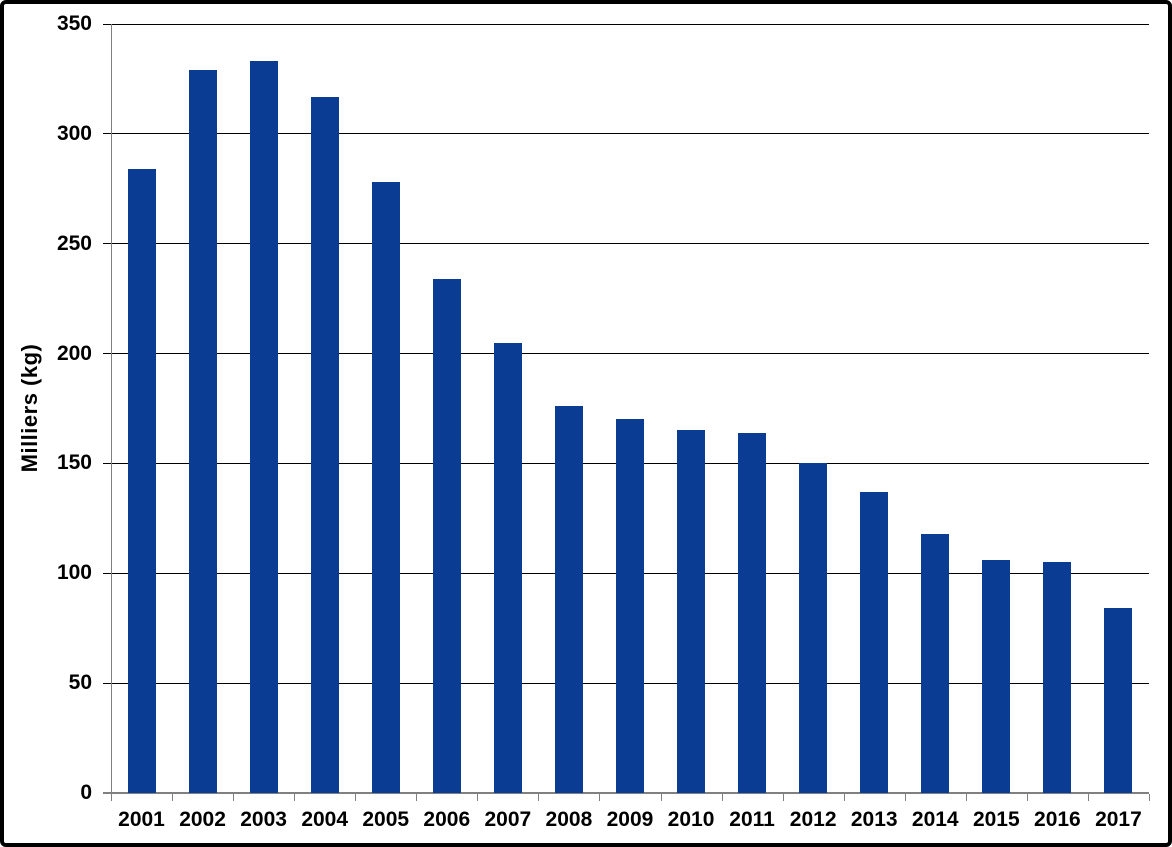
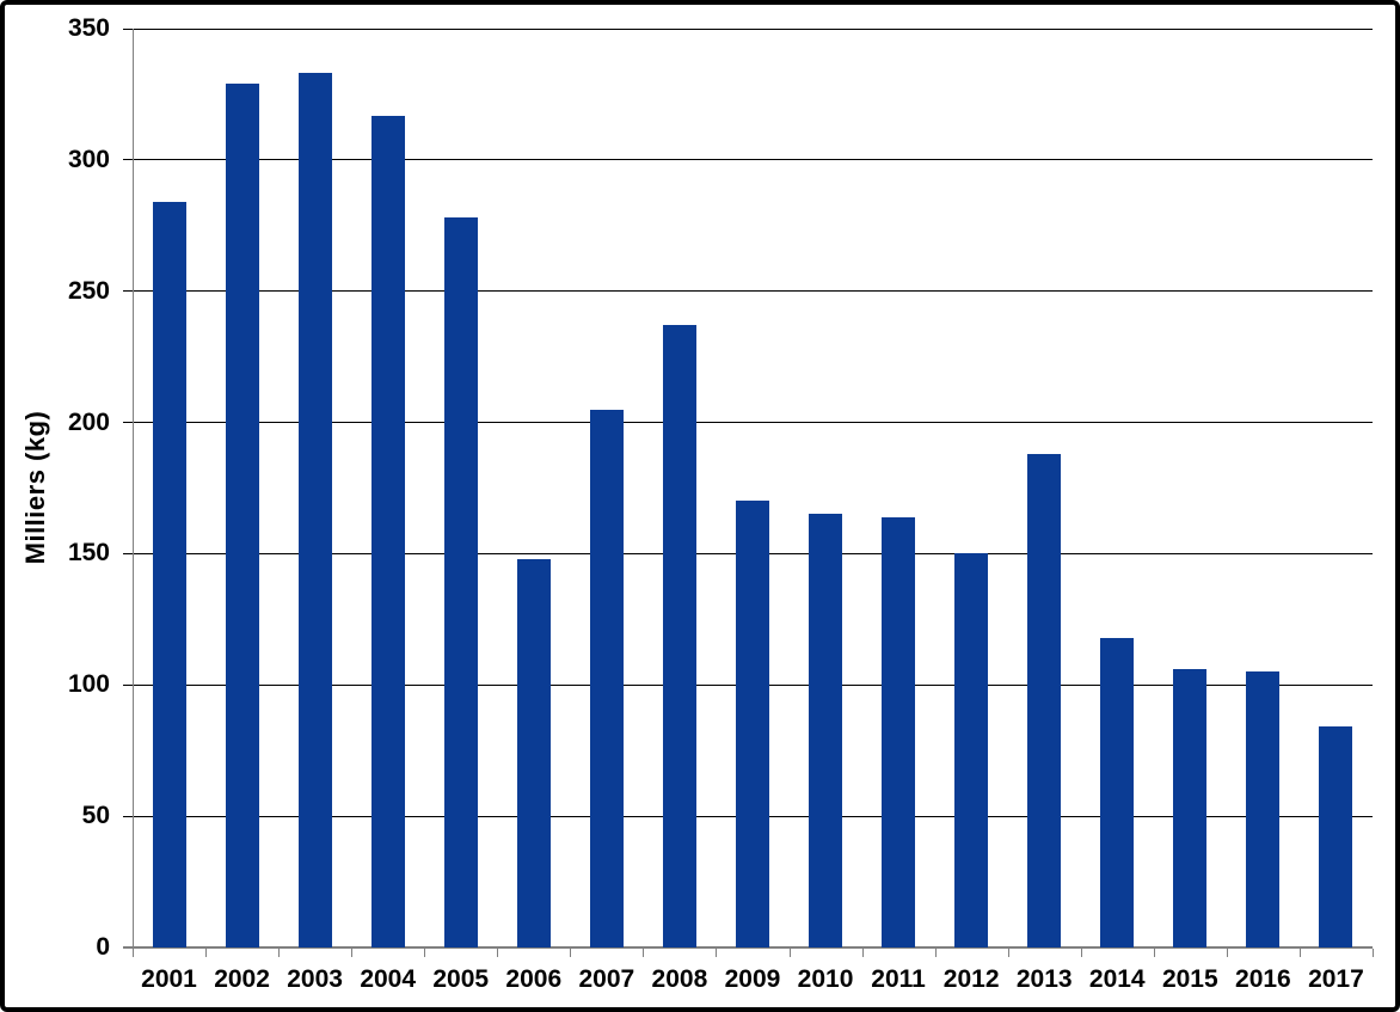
2006: 234 -> 148
2008: 176 -> 237
2013: 137 -> 188
